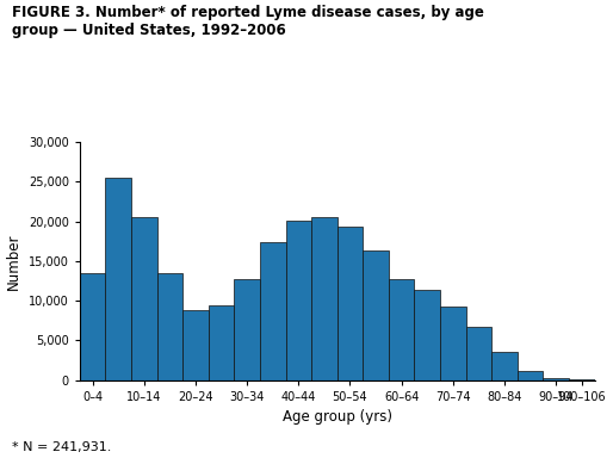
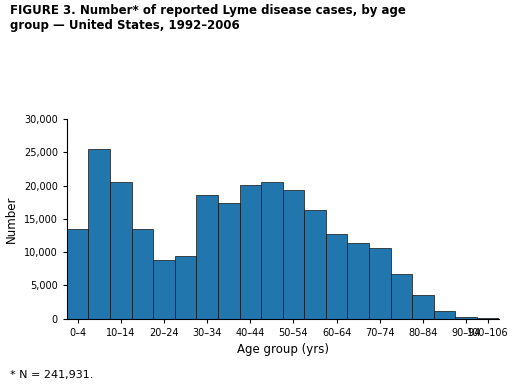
30–34: 12,800 -> 18,600
70–74: 9,300 -> 10,600
